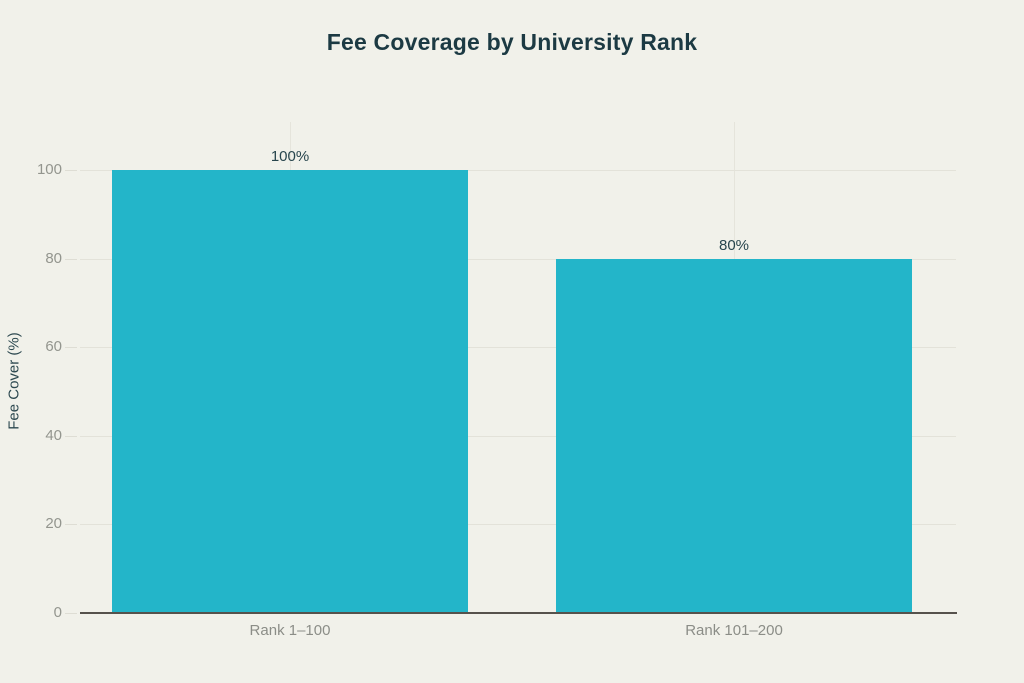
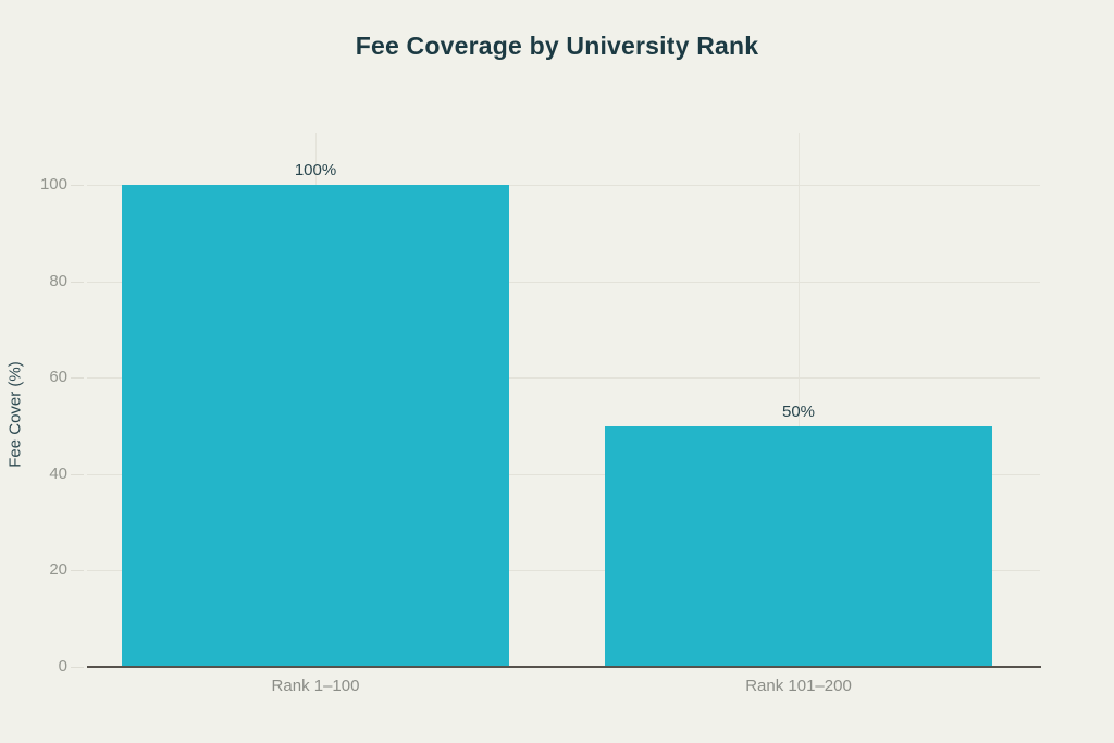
Rank 101–200: 80% -> 50%
